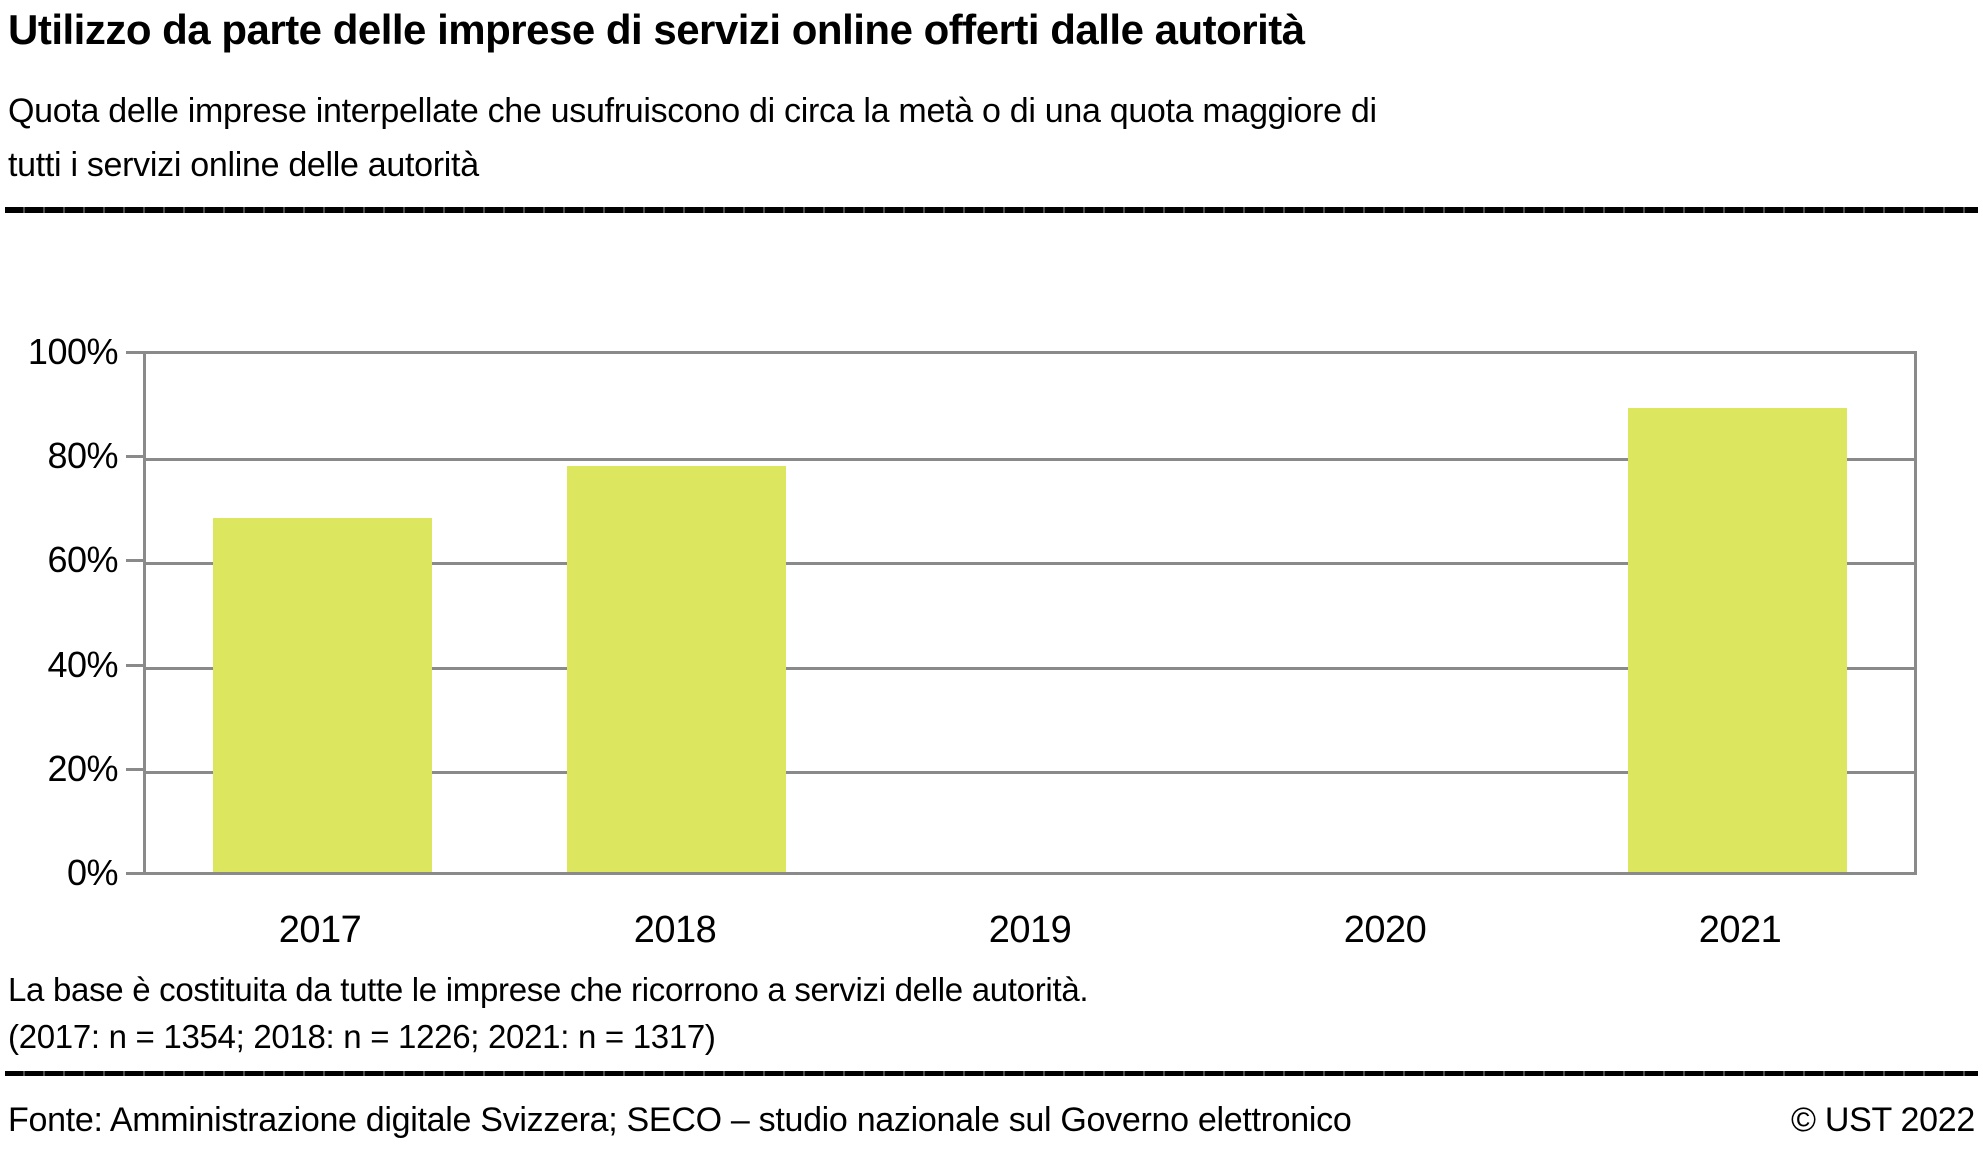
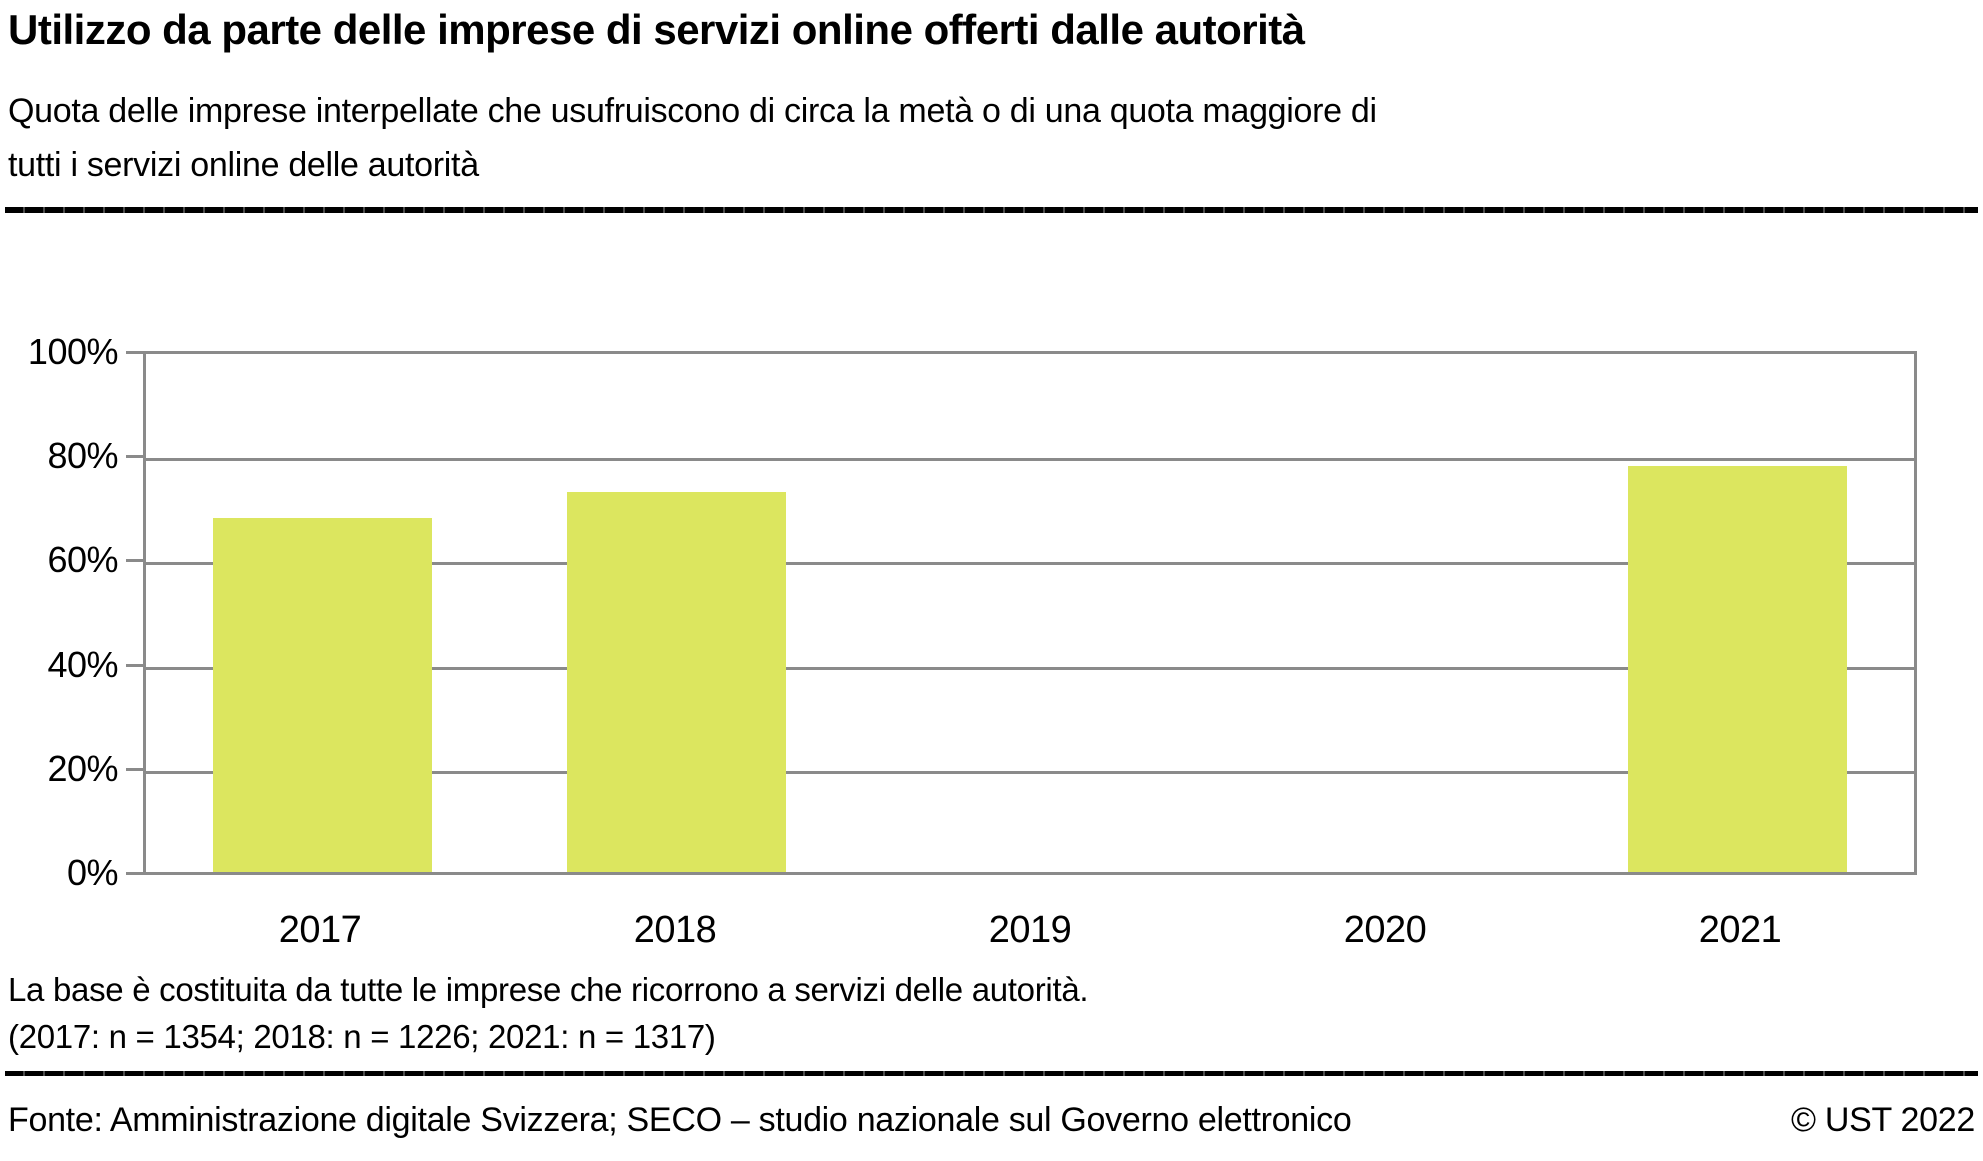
2018: 78% -> 73%
2021: 89% -> 78%
